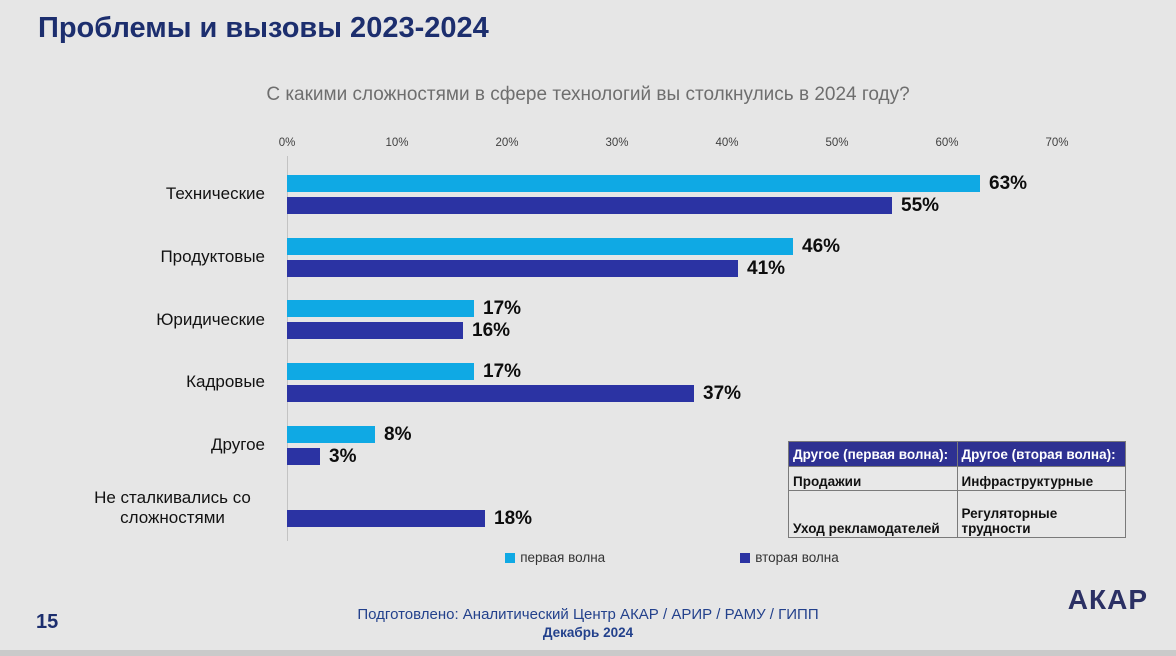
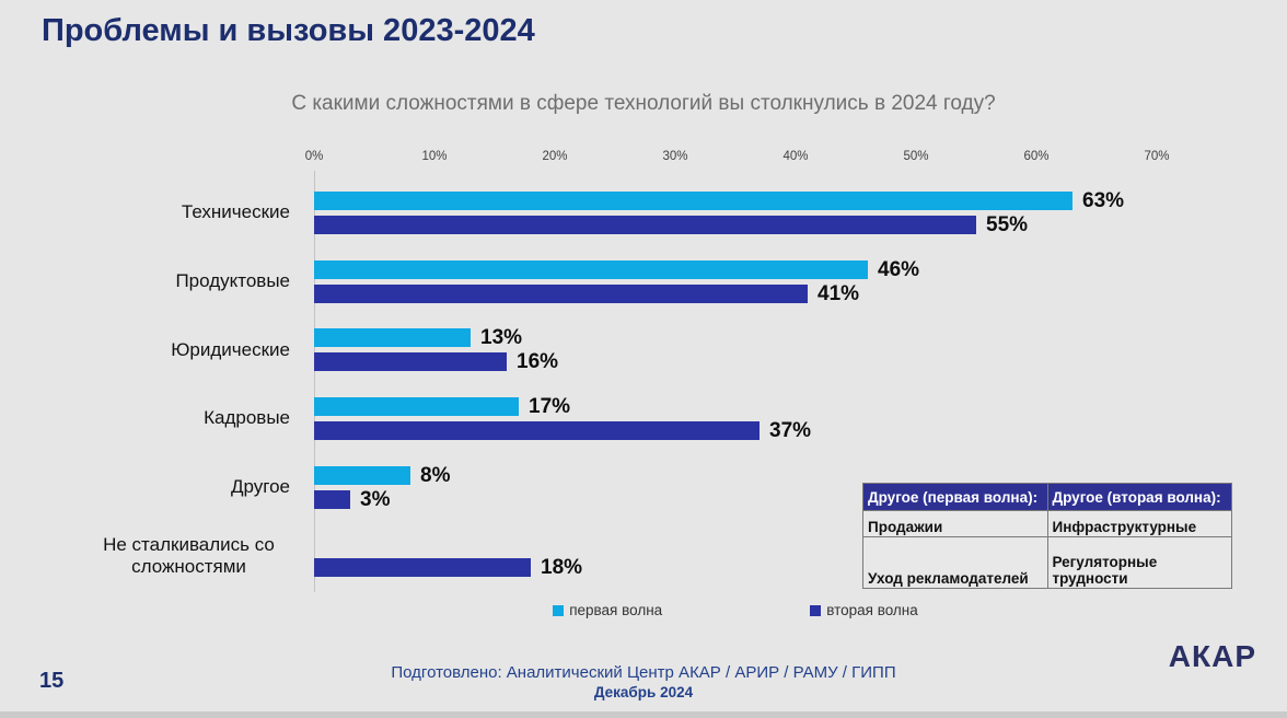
первая волна/Юридические: 17% -> 13%
